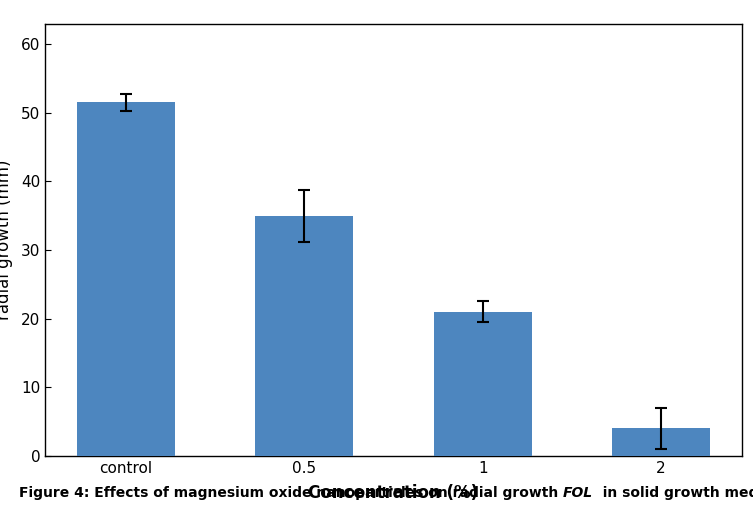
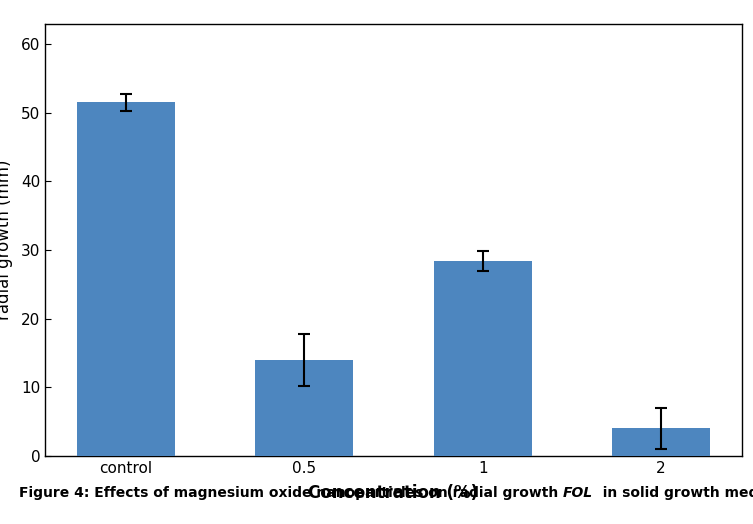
0.5: 35.0 -> 14.0
1: 21.0 -> 28.4
